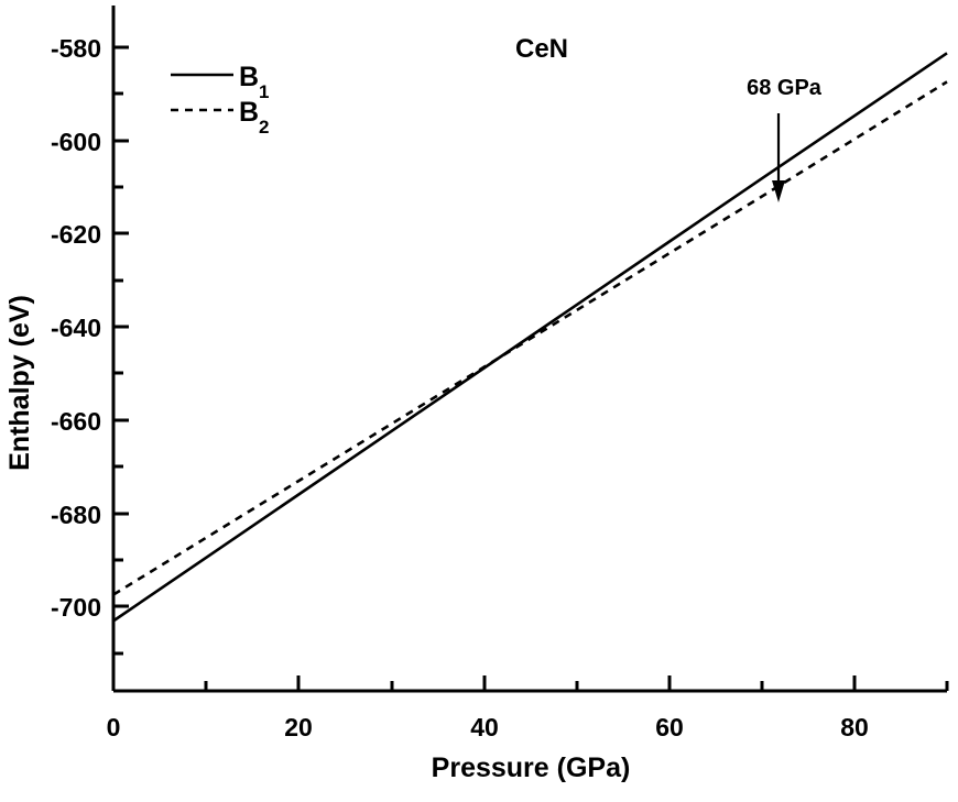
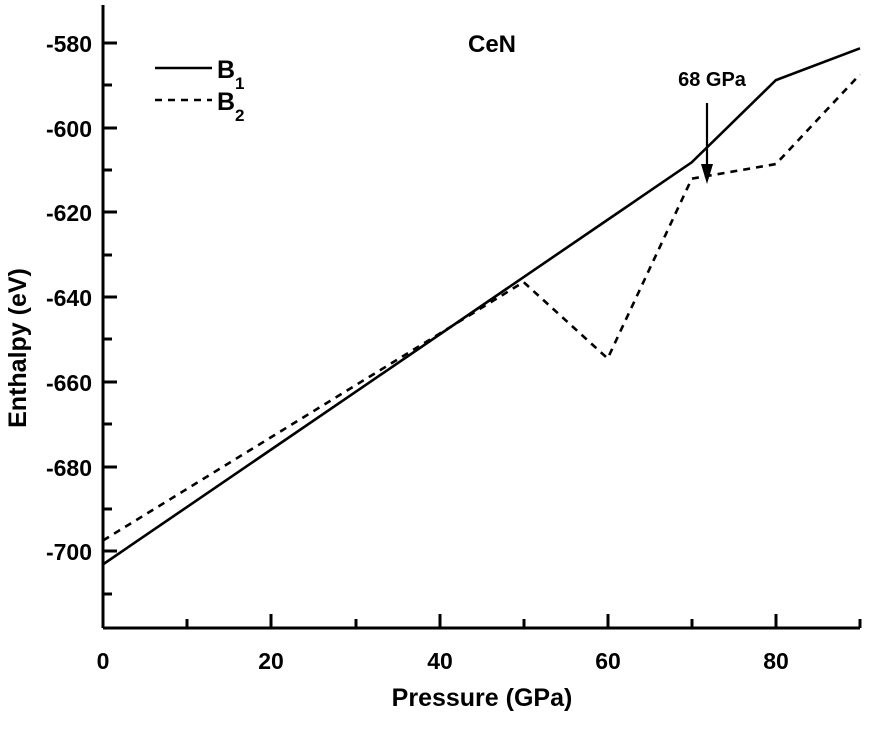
B2/60: -628 -> -657
B1/80: -600 -> -594
B2/80: -604 -> -613
